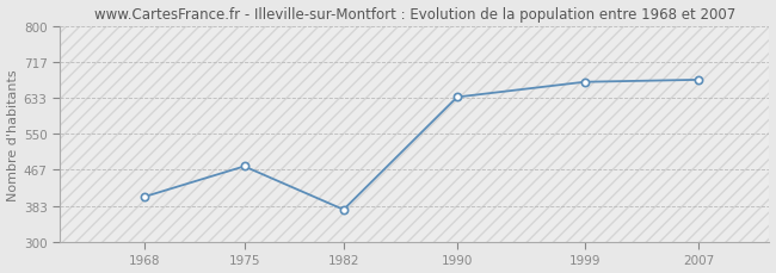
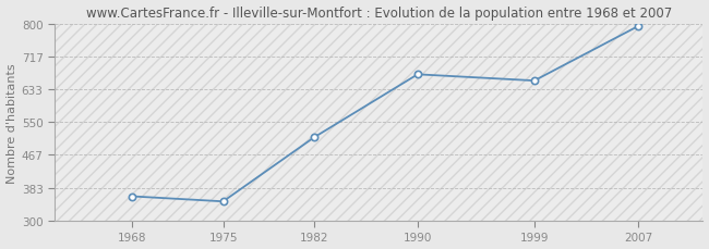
1968: 405 -> 362
1975: 475 -> 349
1982: 375 -> 511
1990: 635 -> 671
1999: 670 -> 655
2007: 675 -> 793
